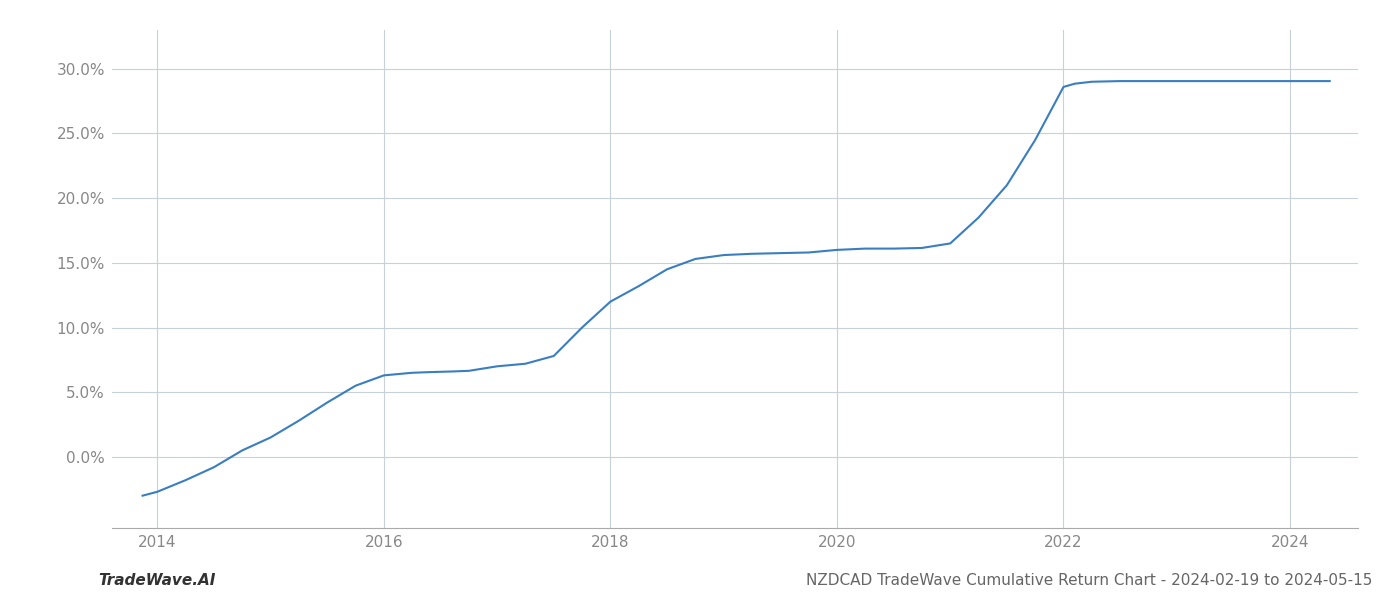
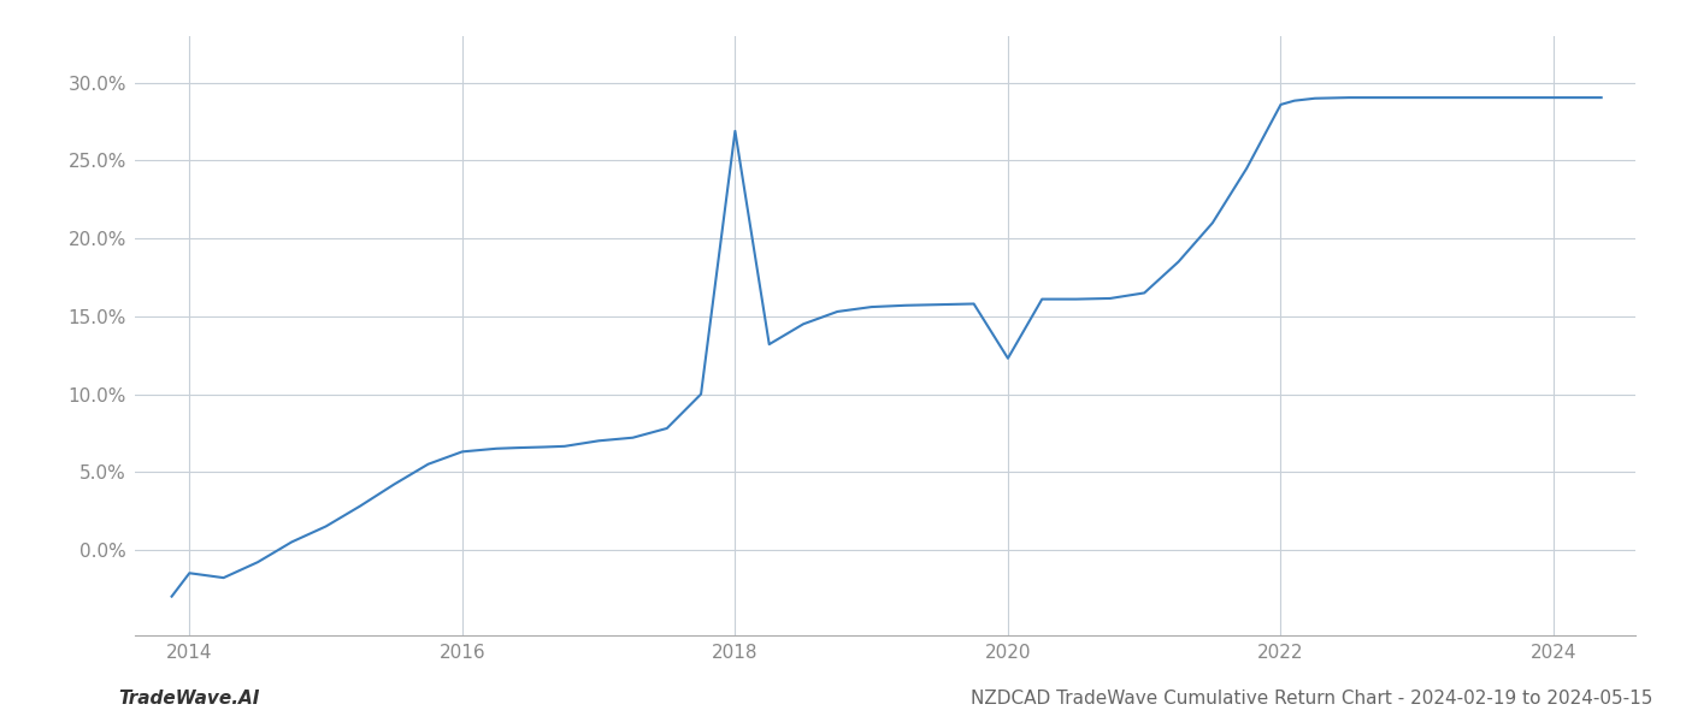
2014: -2.7% -> -1.5%
2018: 12.0% -> 26.9%
2020: 16.0% -> 12.3%
